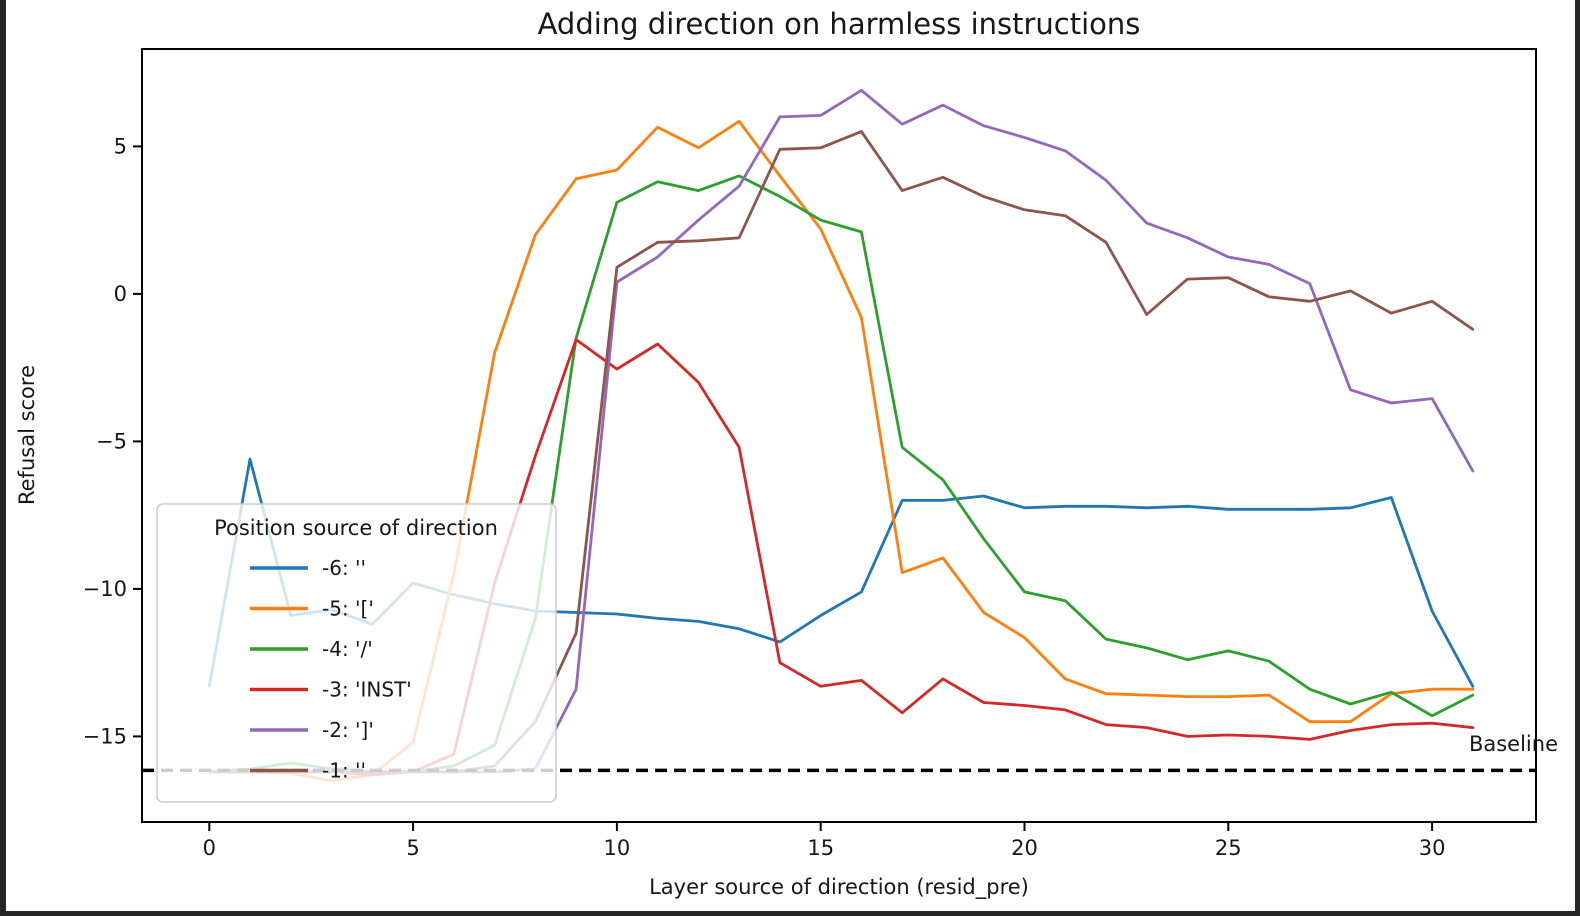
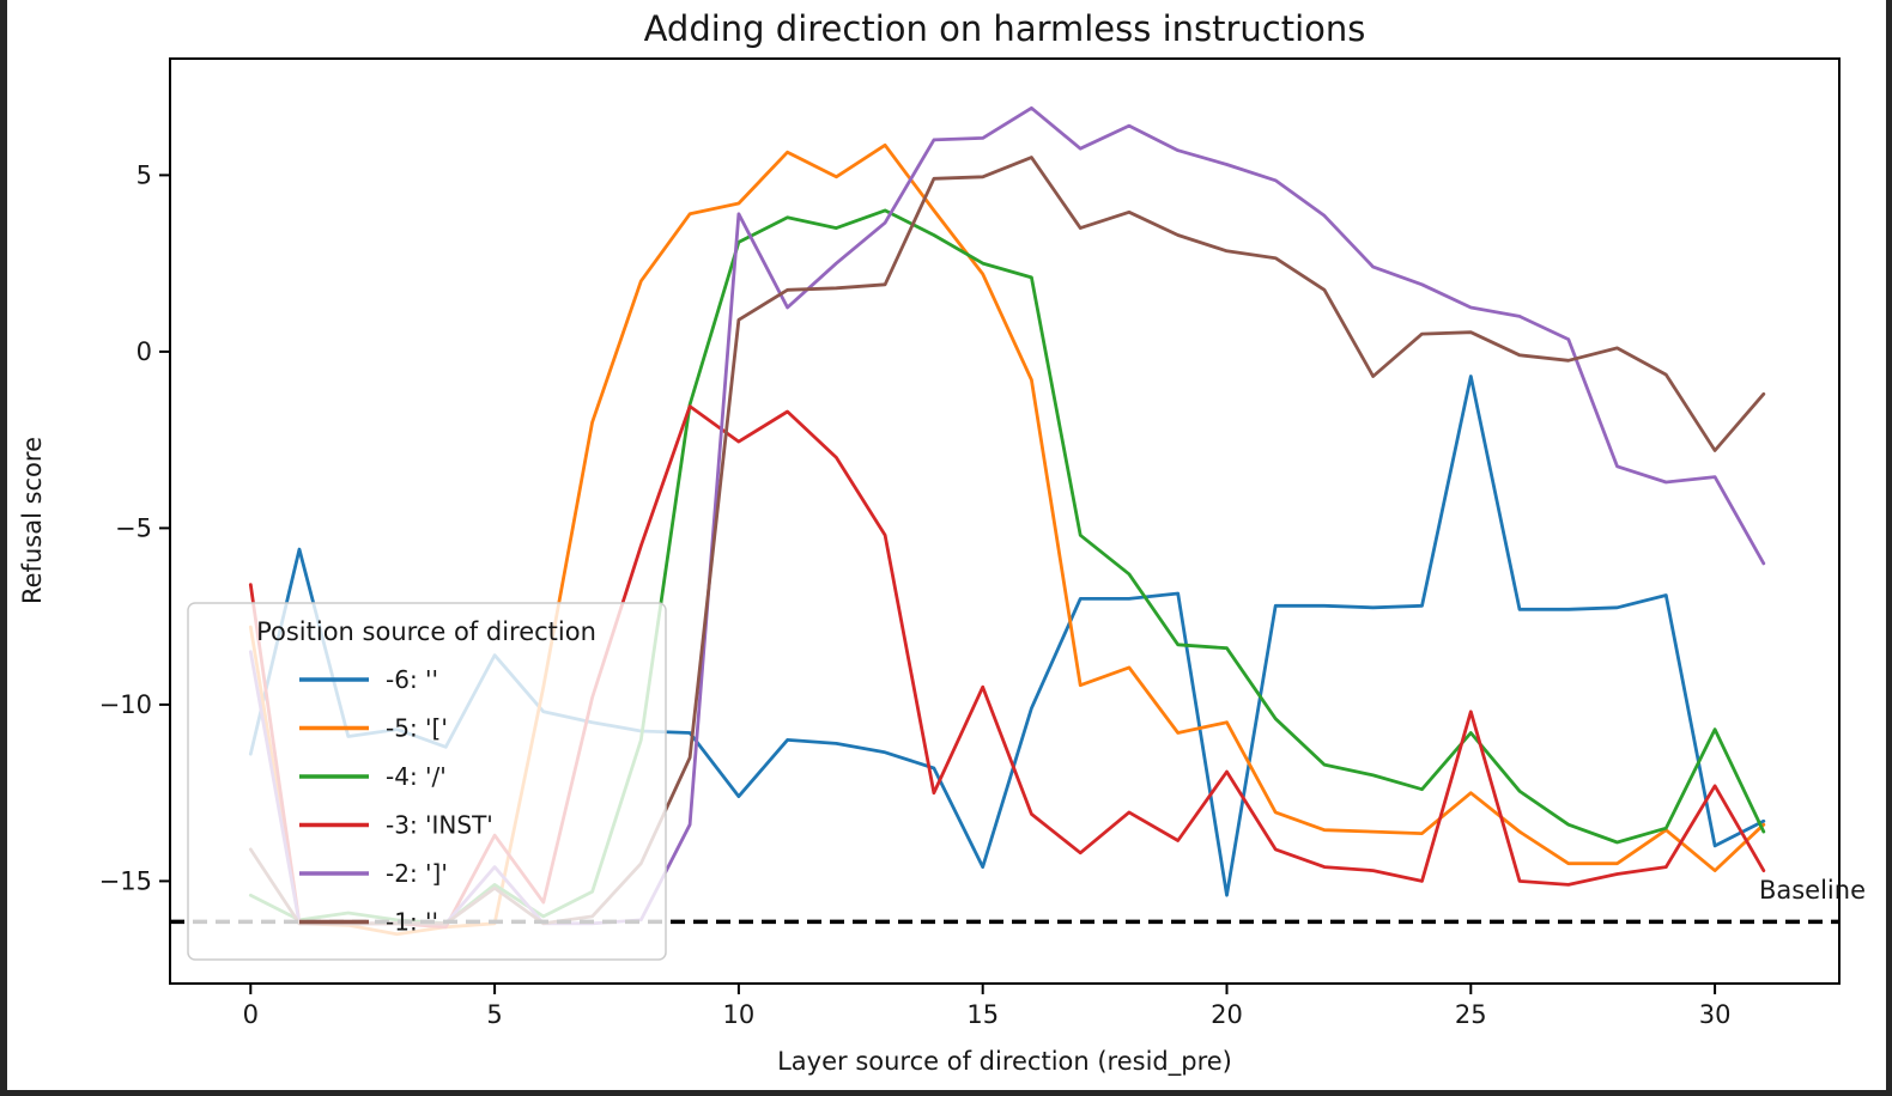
-6: ''/0: -13.3 -> -11.4
-5: '['/0: -16.2 -> -7.8
-4: '/'/0: -16.2 -> -15.4
-3: 'INST'/0: -16.2 -> -6.6
-2: ']'/0: -16.2 -> -8.5
-1: ''/0: -16.2 -> -14.1
-6: ''/5: -9.8 -> -8.6
-5: '['/5: -15.2 -> -16.2
-4: '/'/5: -16.2 -> -15.1
-3: 'INST'/5: -16.2 -> -13.7
-2: ']'/5: -16.2 -> -14.6
-1: ''/5: -16.2 -> -15.2
-6: ''/10: -10.8 -> -12.6
-2: ']'/10: 0.4 -> 3.9
-6: ''/15: -10.9 -> -14.6
-3: 'INST'/15: -13.3 -> -9.5
-6: ''/20: -7.2 -> -15.4
-5: '['/20: -11.7 -> -10.5
-4: '/'/20: -10.1 -> -8.4
-3: 'INST'/20: -13.9 -> -11.9
-6: ''/25: -7.3 -> -0.7
-5: '['/25: -13.7 -> -12.5
-4: '/'/25: -12.1 -> -10.8
-3: 'INST'/25: -14.9 -> -10.2
-6: ''/30: -10.8 -> -14.0
-5: '['/30: -13.4 -> -14.7
-4: '/'/30: -14.3 -> -10.7
-3: 'INST'/30: -14.6 -> -12.3
-1: ''/30: -0.2 -> -2.8
